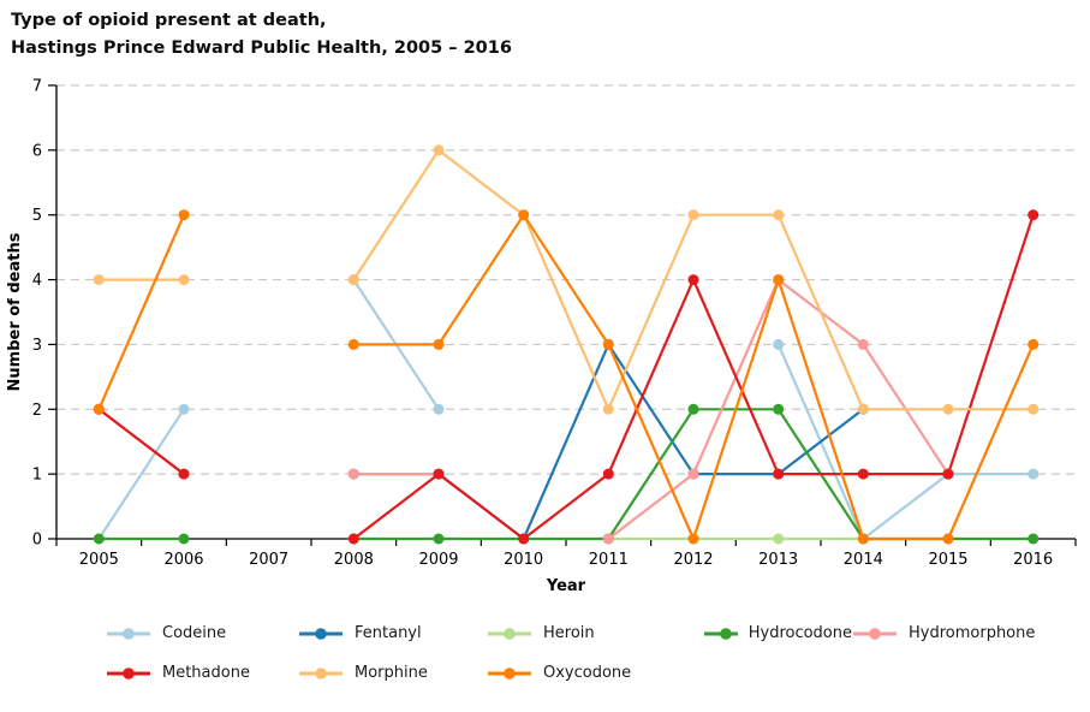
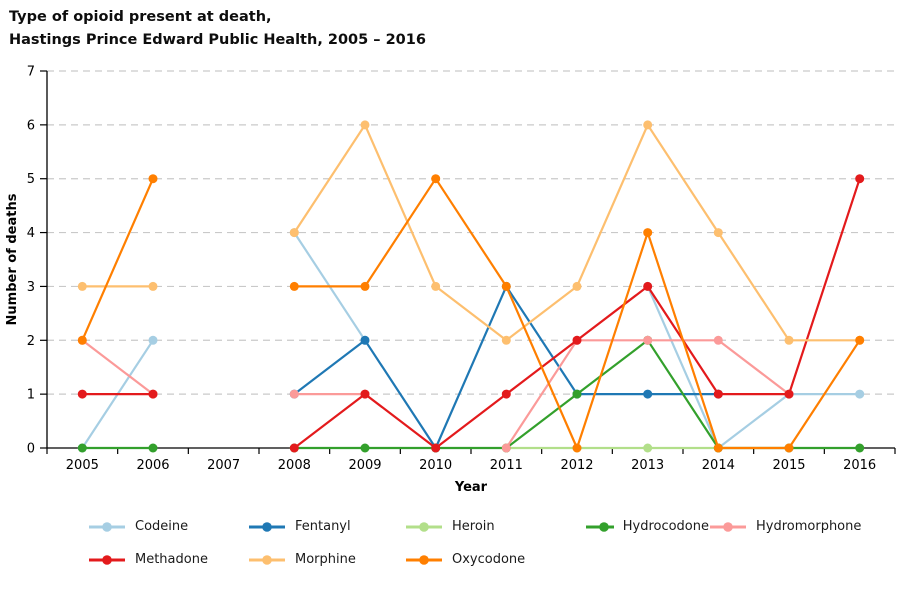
Methadone/2005: 2 -> 1
Morphine/2005: 4 -> 3
Morphine/2006: 4 -> 3
Fentanyl/2009: 1 -> 2
Morphine/2010: 5 -> 3
Hydrocodone/2012: 2 -> 1
Hydromorphone/2012: 1 -> 2
Methadone/2012: 4 -> 2
Morphine/2012: 5 -> 3
Hydromorphone/2013: 4 -> 2
Methadone/2013: 1 -> 3
Morphine/2013: 5 -> 6
Fentanyl/2014: 2 -> 1
Hydromorphone/2014: 3 -> 2
Morphine/2014: 2 -> 4
Oxycodone/2016: 3 -> 2
